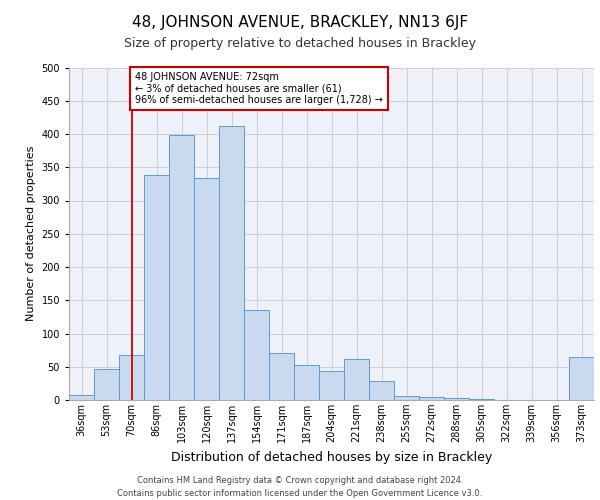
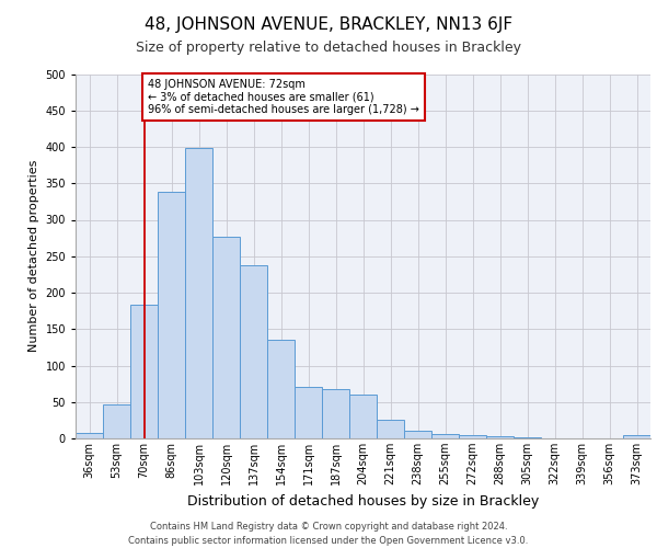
70sqm: 68 -> 183
120sqm: 334 -> 277
137sqm: 412 -> 238
187sqm: 52 -> 68
204sqm: 44 -> 60
221sqm: 62 -> 25
238sqm: 28 -> 11
373sqm: 64 -> 4
